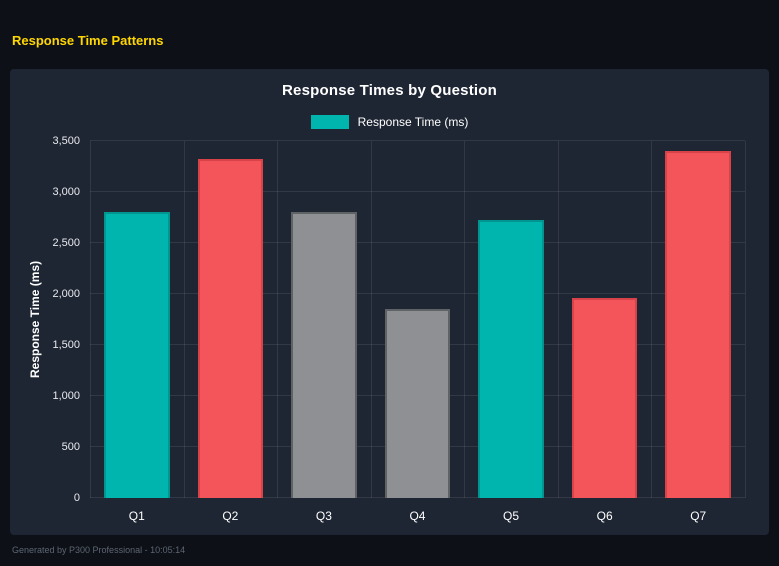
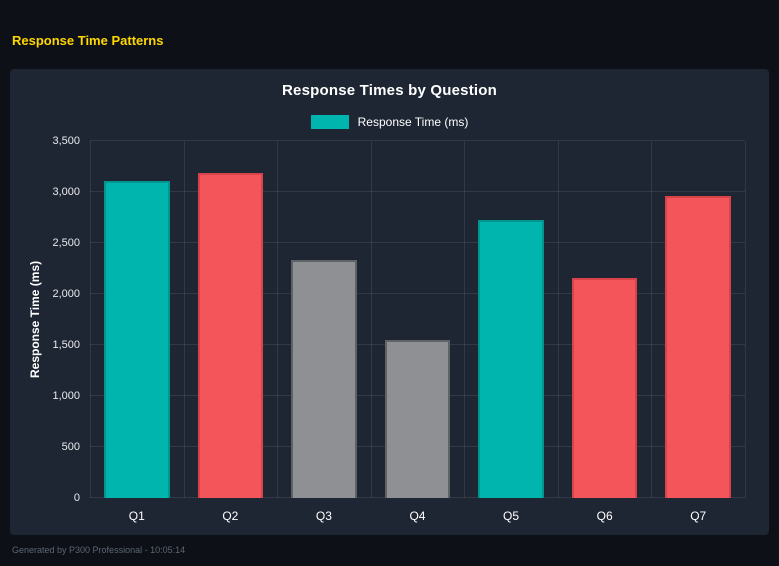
Q1: 2800 -> 3110
Q2: 3320 -> 3190
Q3: 2800 -> 2330
Q4: 1850 -> 1550
Q6: 1960 -> 2160
Q7: 3400 -> 2960
